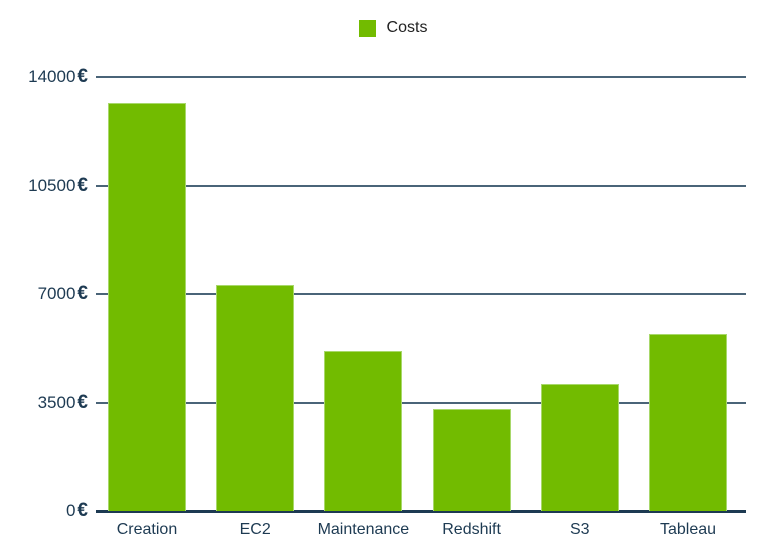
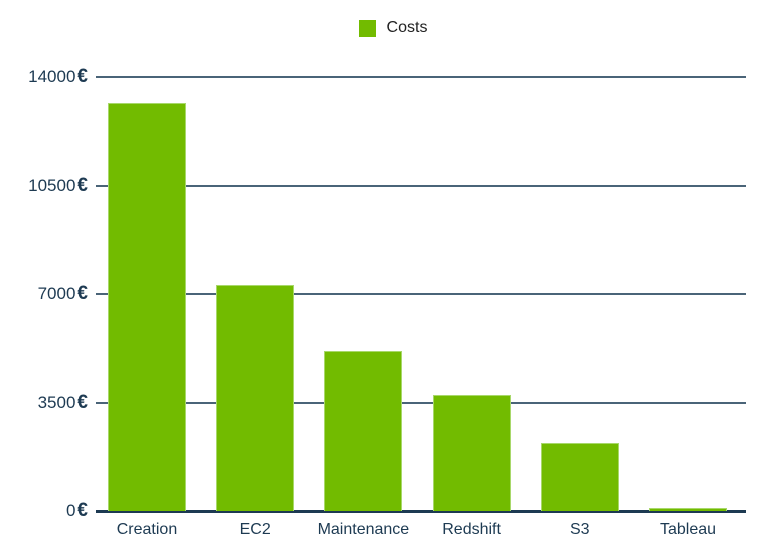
Redshift: 3300 -> 3800
S3: 4100 -> 2200
Tableau: 5700 -> 100
